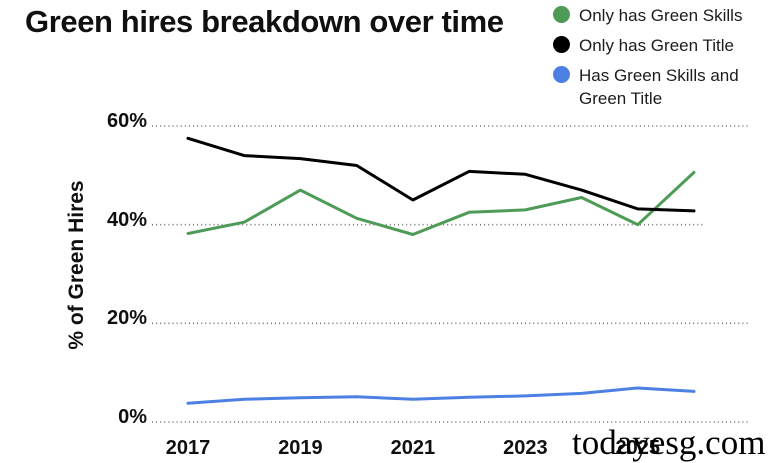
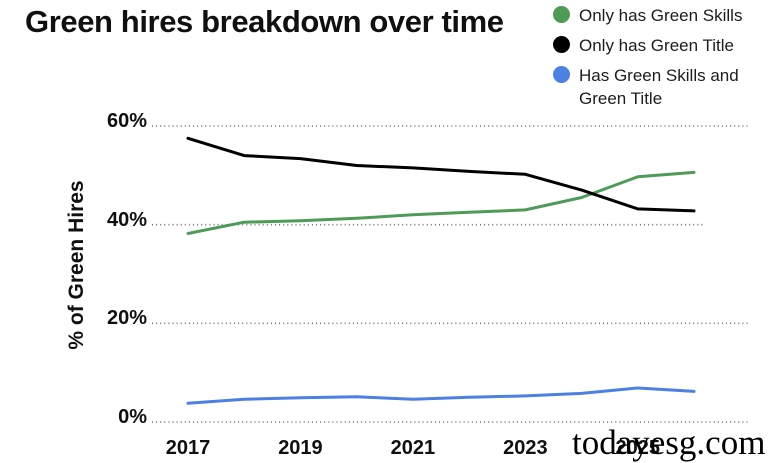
Only has Green Skills/2019: 47% -> 41%
Only has Green Skills/2021: 38% -> 42%
Only has Green Title/2021: 45% -> 52%
Only has Green Skills/2025: 40% -> 50%
